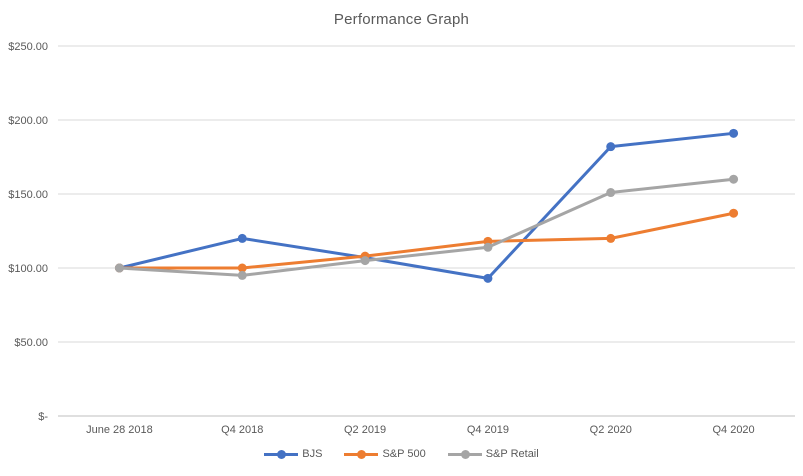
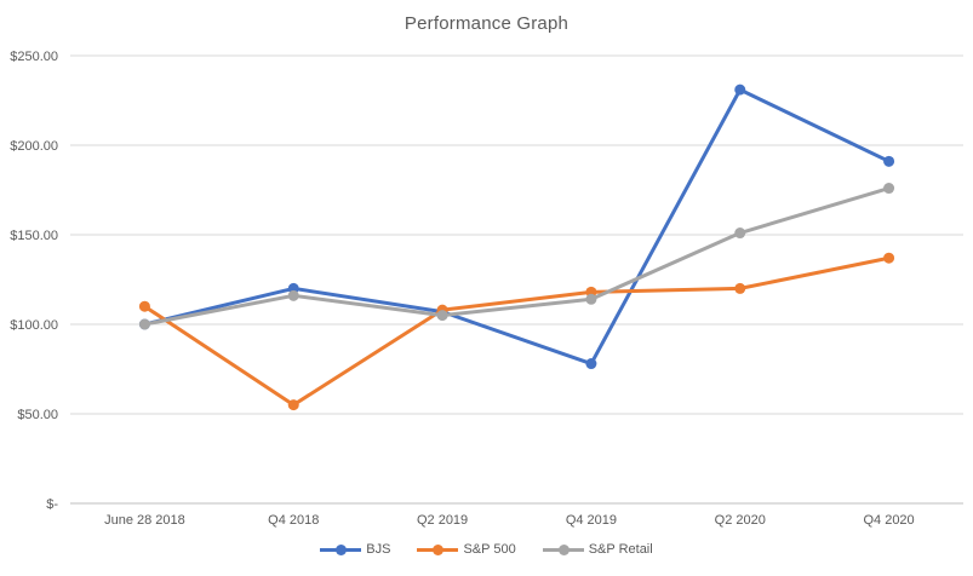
S&P 500/June 28 2018: $100 -> $110
S&P 500/Q4 2018: $100 -> $55
S&P Retail/Q4 2018: $95 -> $116
BJS/Q4 2019: $93 -> $78
BJS/Q2 2020: $182 -> $231
S&P Retail/Q4 2020: $160 -> $176
